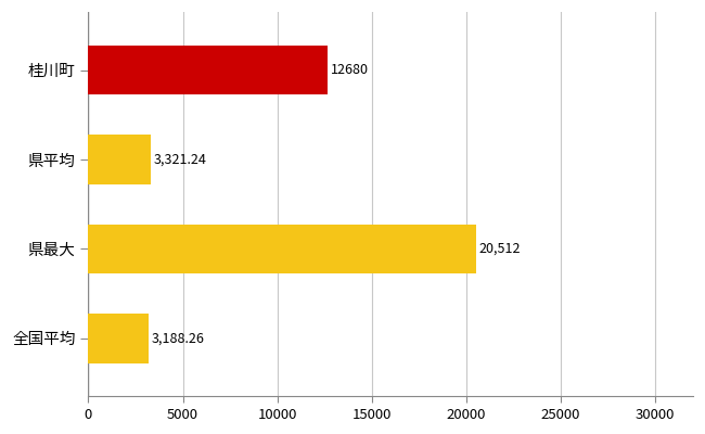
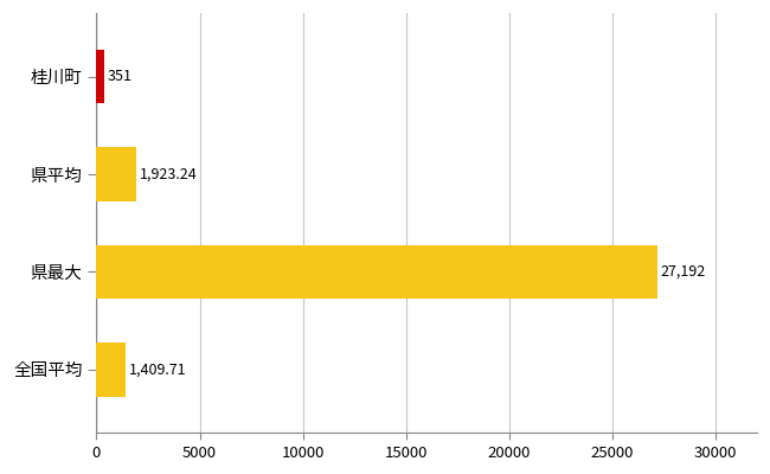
桂川町: 12680 -> 351
県平均: 3,321.24 -> 1,923.24
県最大: 20,512 -> 27,192
全国平均: 3,188.26 -> 1,409.71
